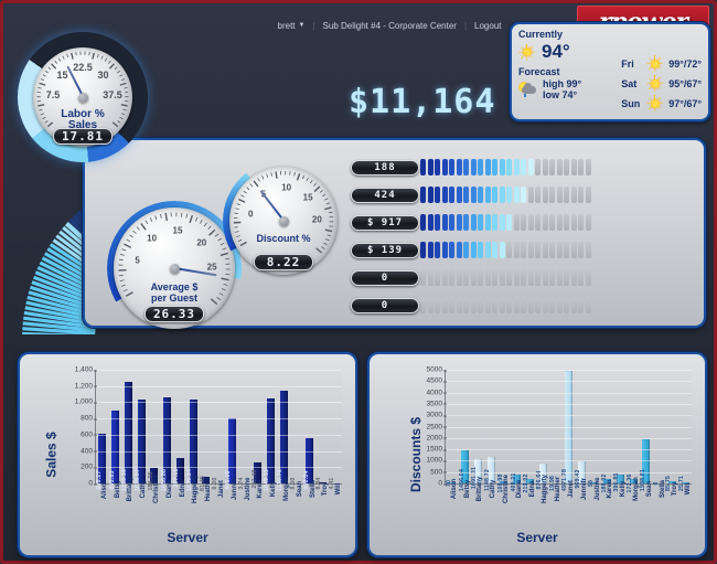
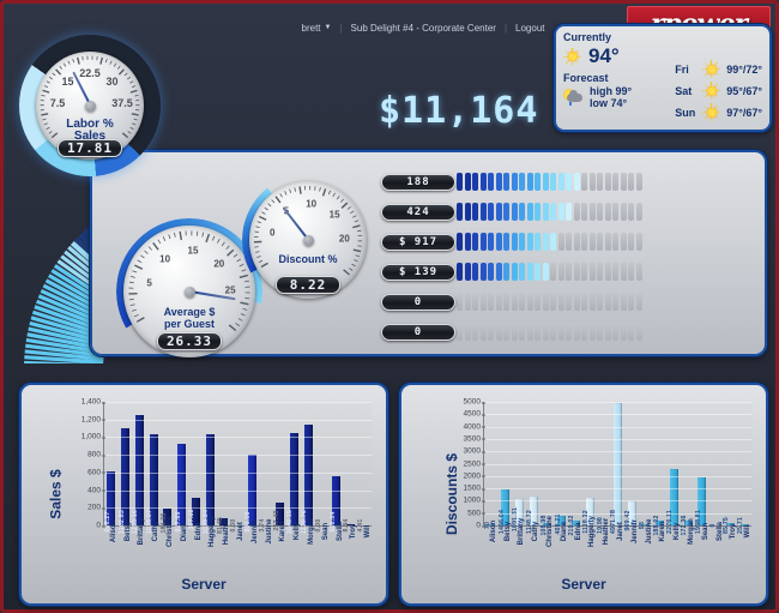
Sales $/Betsy: 893.83 -> 1102.83
Sales $/Diane: 1058.88 -> 917.69
Discounts $/Haggerty: 876.64 -> 1118.32
Discounts $/Kelly: 390.85 -> 2276.11
